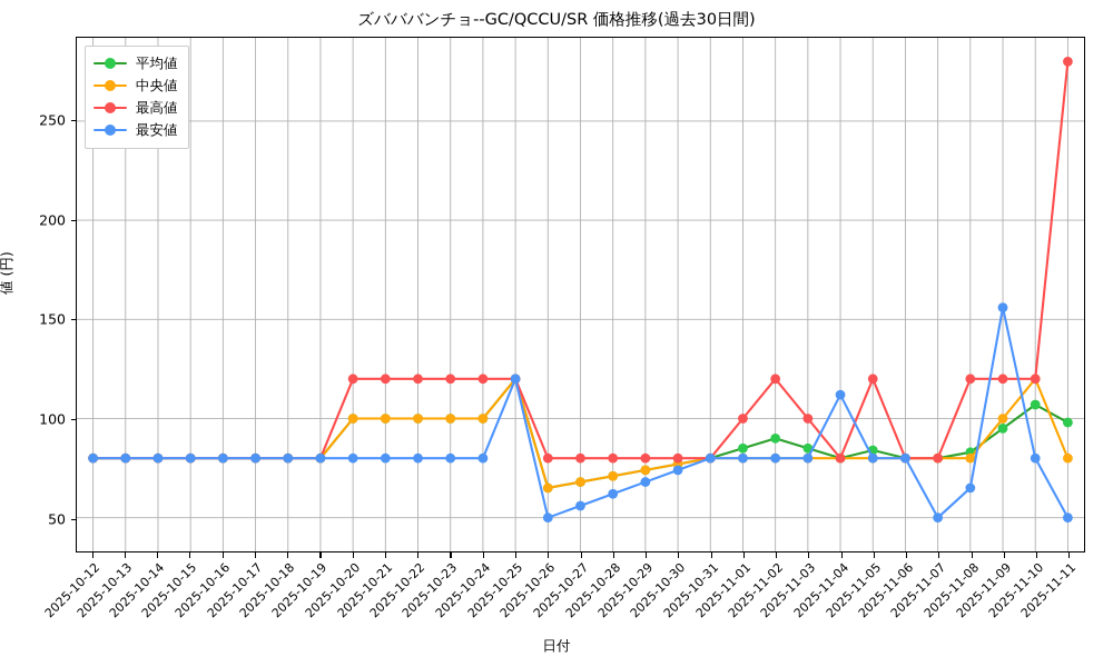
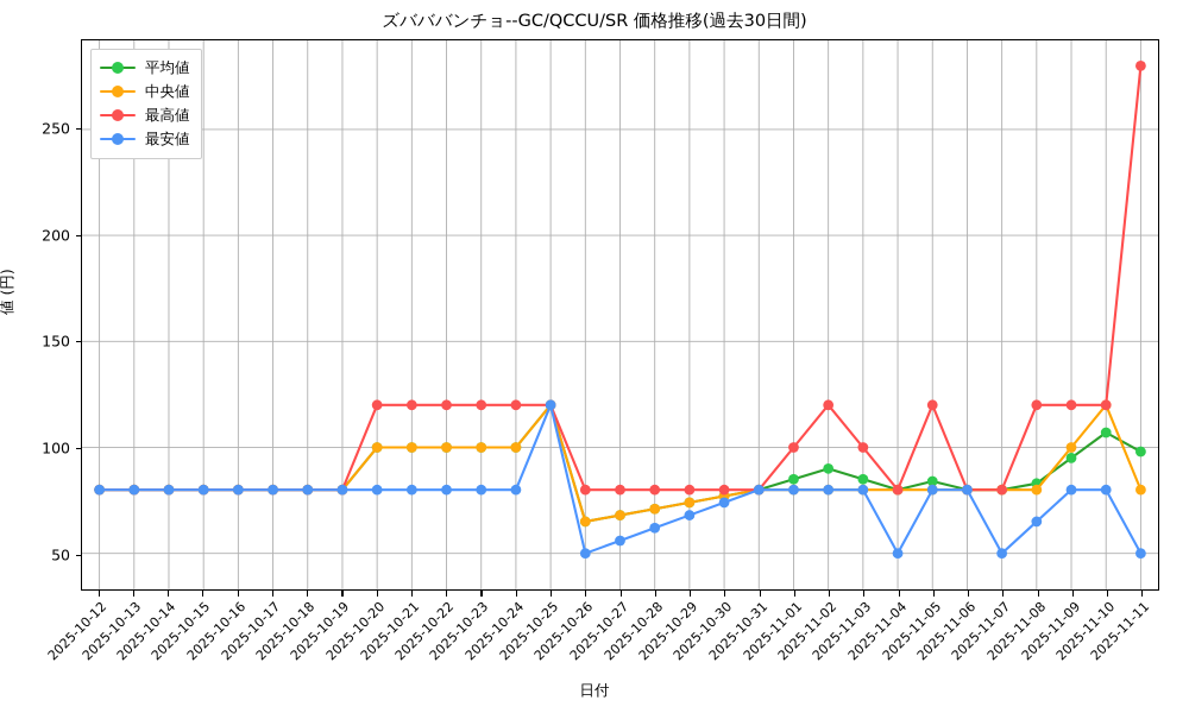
最安値/2025-11-04: 112 -> 50
最安値/2025-11-09: 156 -> 80
